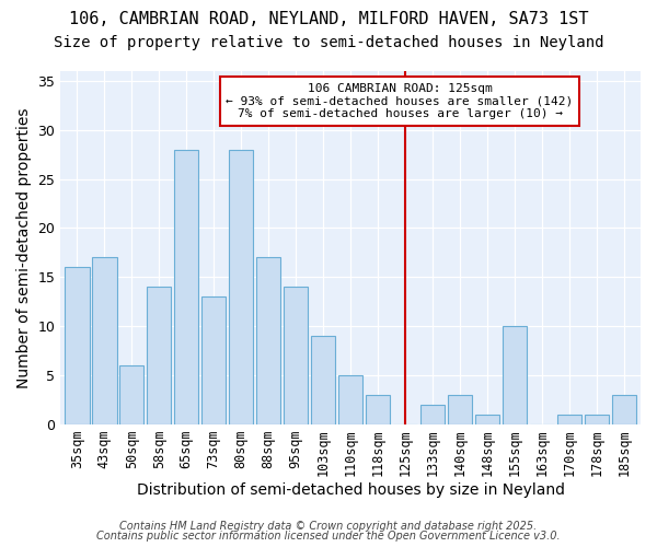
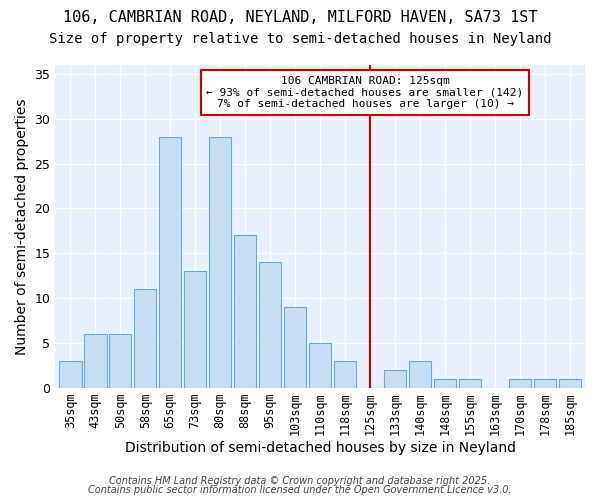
35sqm: 16 -> 3
43sqm: 17 -> 6
58sqm: 14 -> 11
155sqm: 10 -> 1
185sqm: 3 -> 1
